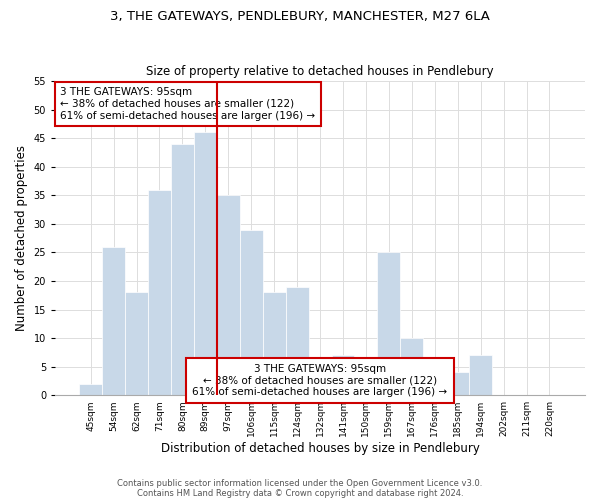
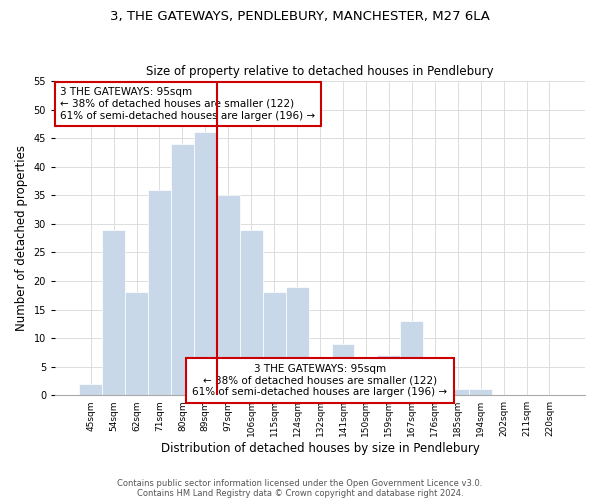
54sqm: 26 -> 29
141sqm: 7 -> 9
159sqm: 25 -> 7
167sqm: 10 -> 13
185sqm: 4 -> 1
194sqm: 7 -> 1
